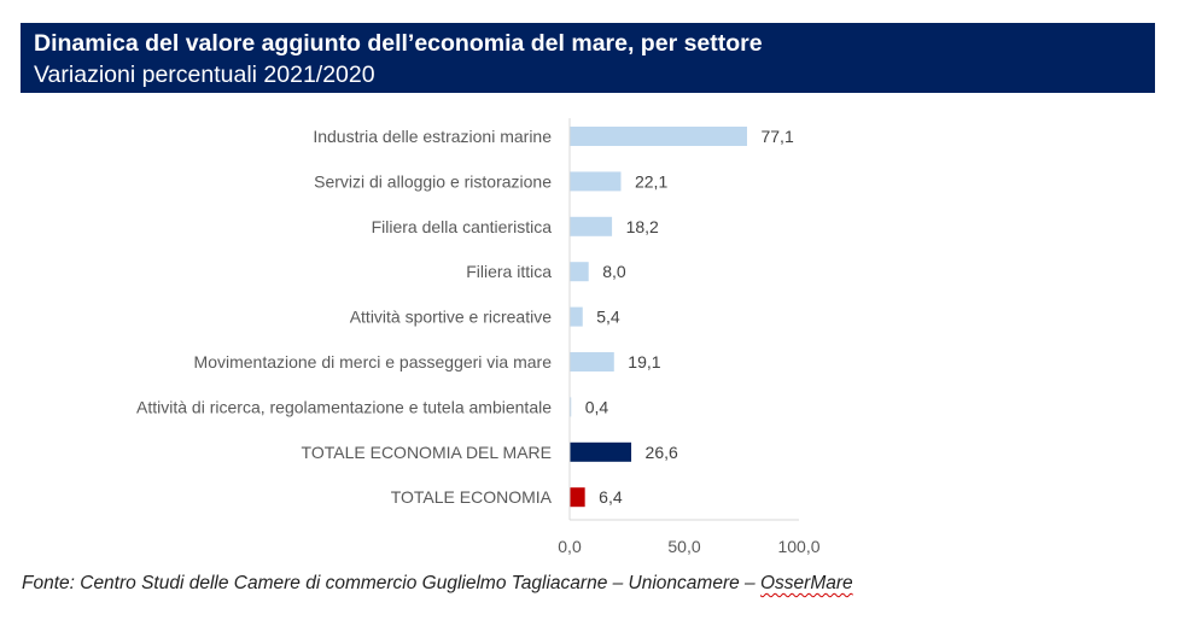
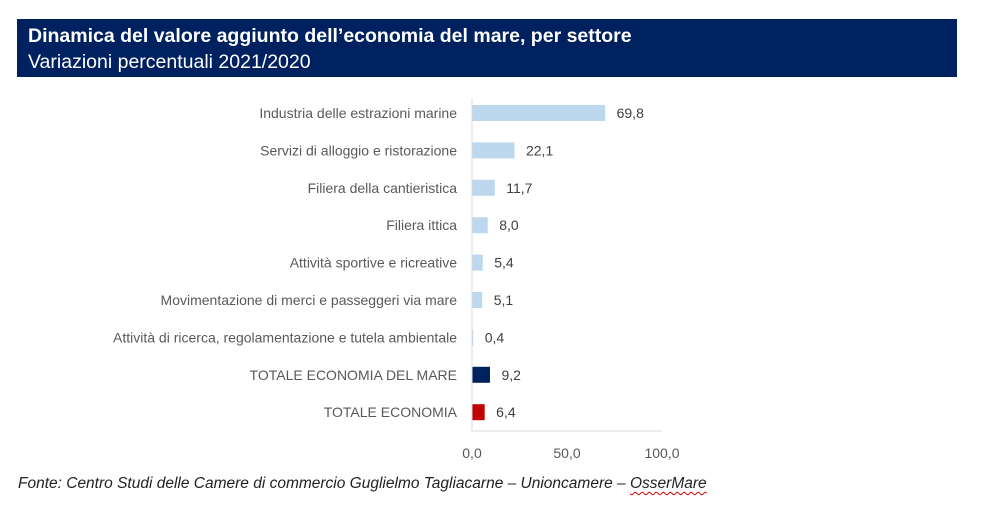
Industria delle estrazioni marine: 77,1 -> 69,8
Filiera della cantieristica: 18,2 -> 11,7
Movimentazione di merci e passeggeri via mare: 19,1 -> 5,1
TOTALE ECONOMIA DEL MARE: 26,6 -> 9,2
